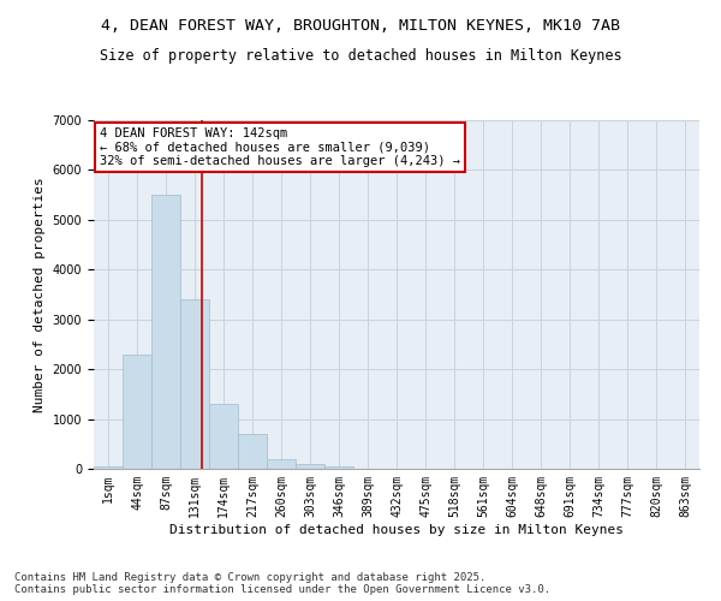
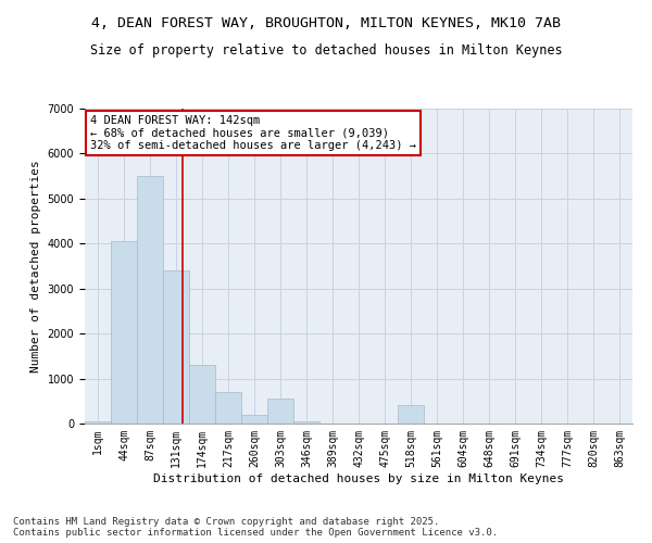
44sqm: 2300 -> 4050
303sqm: 100 -> 550
518sqm: 0 -> 400
